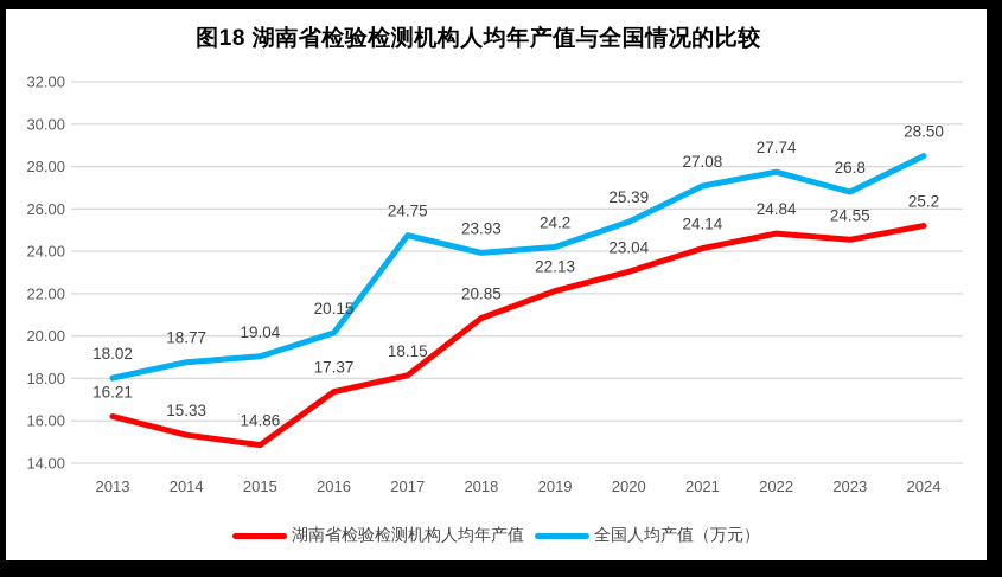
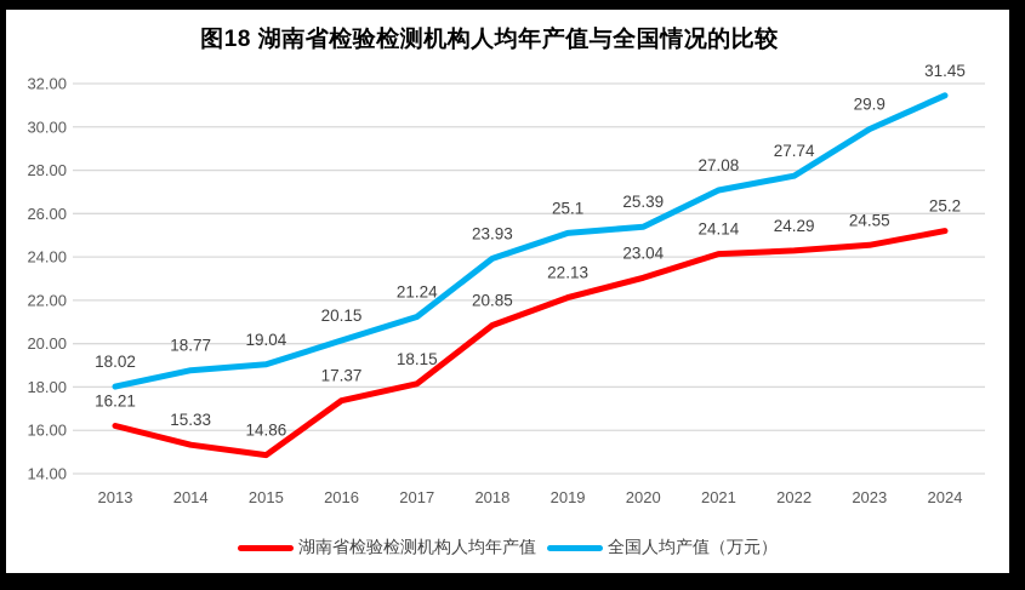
全国人均产值（万元）/2017: 24.75 -> 21.24
全国人均产值（万元）/2019: 24.2 -> 25.1
湖南省检验检测机构人均年产值/2022: 24.84 -> 24.29
全国人均产值（万元）/2023: 26.8 -> 29.9
全国人均产值（万元）/2024: 28.50 -> 31.45
